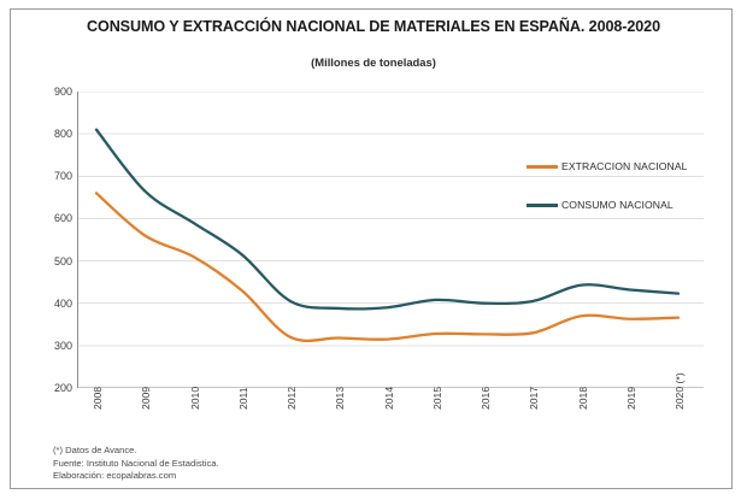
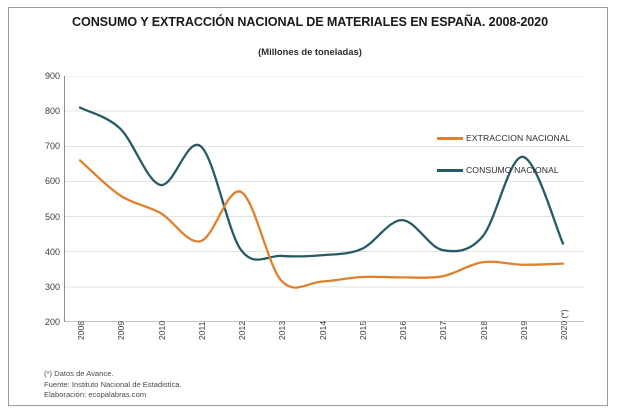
CONSUMO NACIONAL/2009: 660 -> 750
CONSUMO NACIONAL/2011: 520 -> 700
EXTRACCION NACIONAL/2012: 320 -> 570
CONSUMO NACIONAL/2016: 400 -> 490
CONSUMO NACIONAL/2019: 430 -> 670
